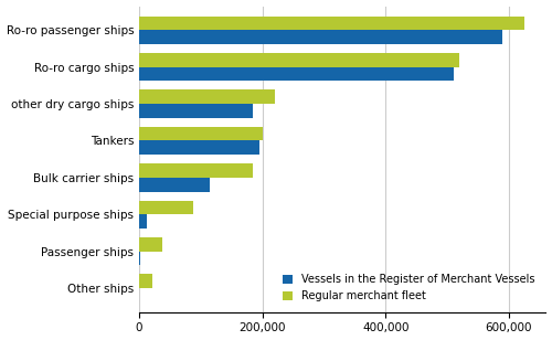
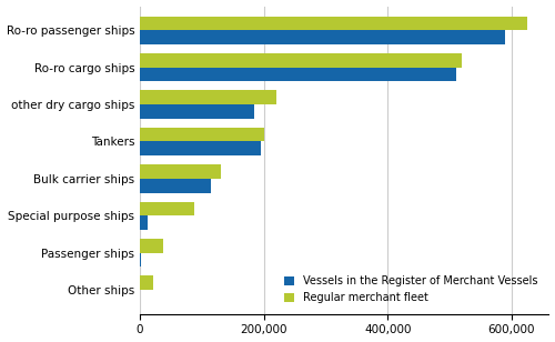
Regular merchant fleet/Bulk carrier ships: 184,000 -> 130,000
